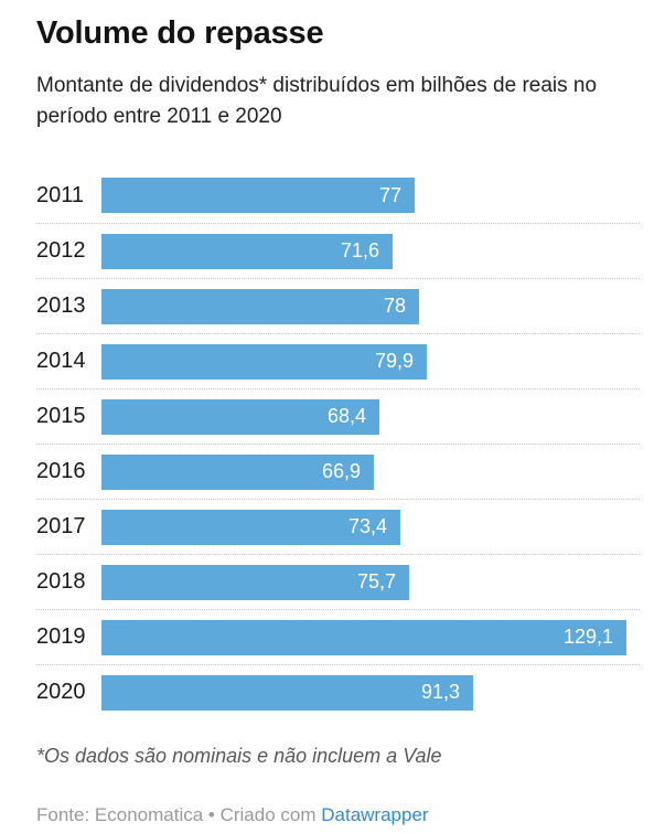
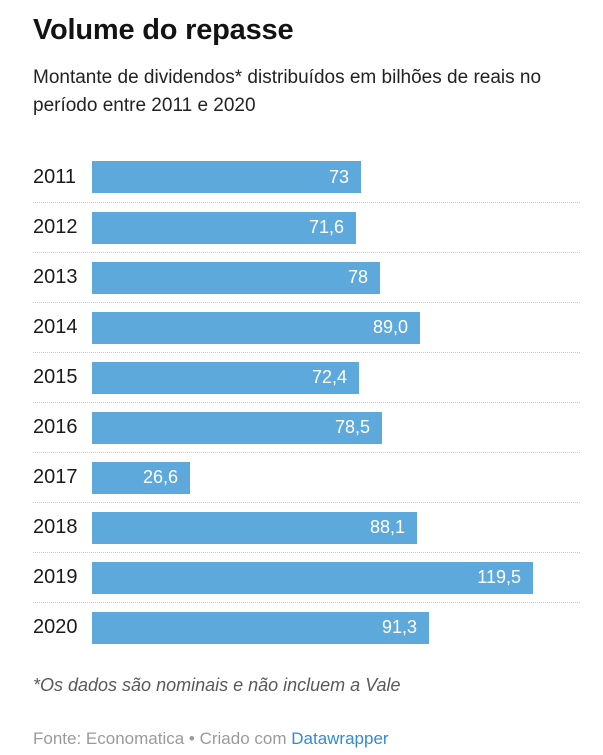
2011: 77 -> 73
2014: 79,9 -> 89,0
2015: 68,4 -> 72,4
2016: 66,9 -> 78,5
2017: 73,4 -> 26,6
2018: 75,7 -> 88,1
2019: 129,1 -> 119,5
